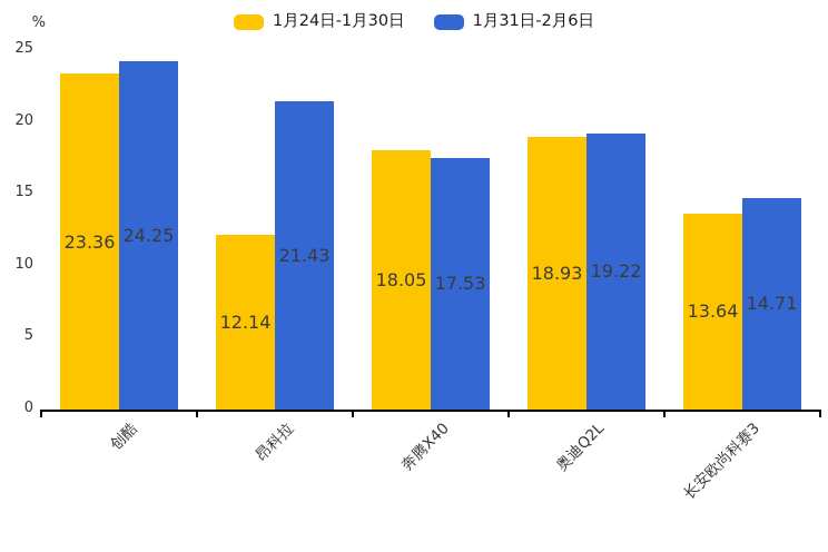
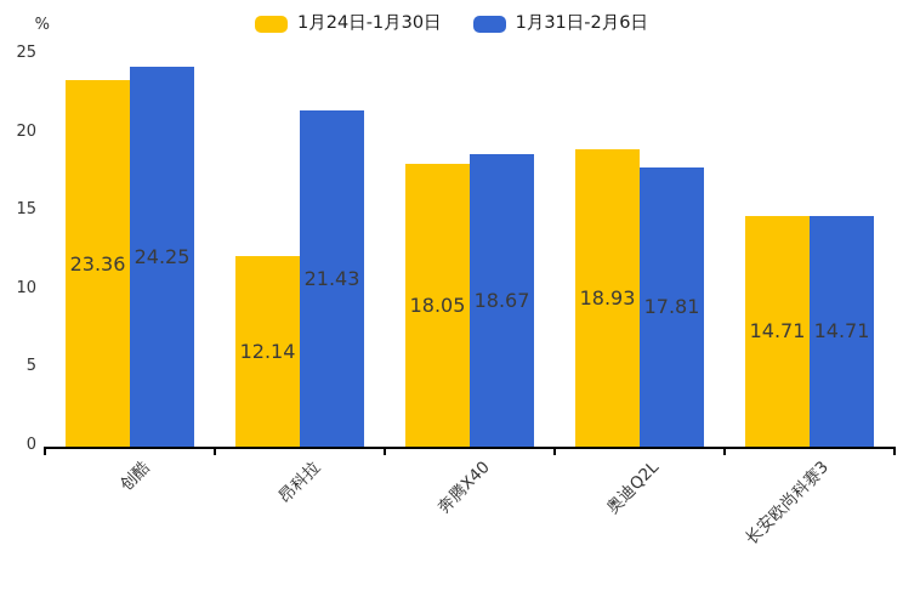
1月31日-2月6日/奔腾X40: 17.53 -> 18.67
1月31日-2月6日/奥迪Q2L: 19.22 -> 17.81
1月24日-1月30日/长安欧尚科赛3: 13.64 -> 14.71
